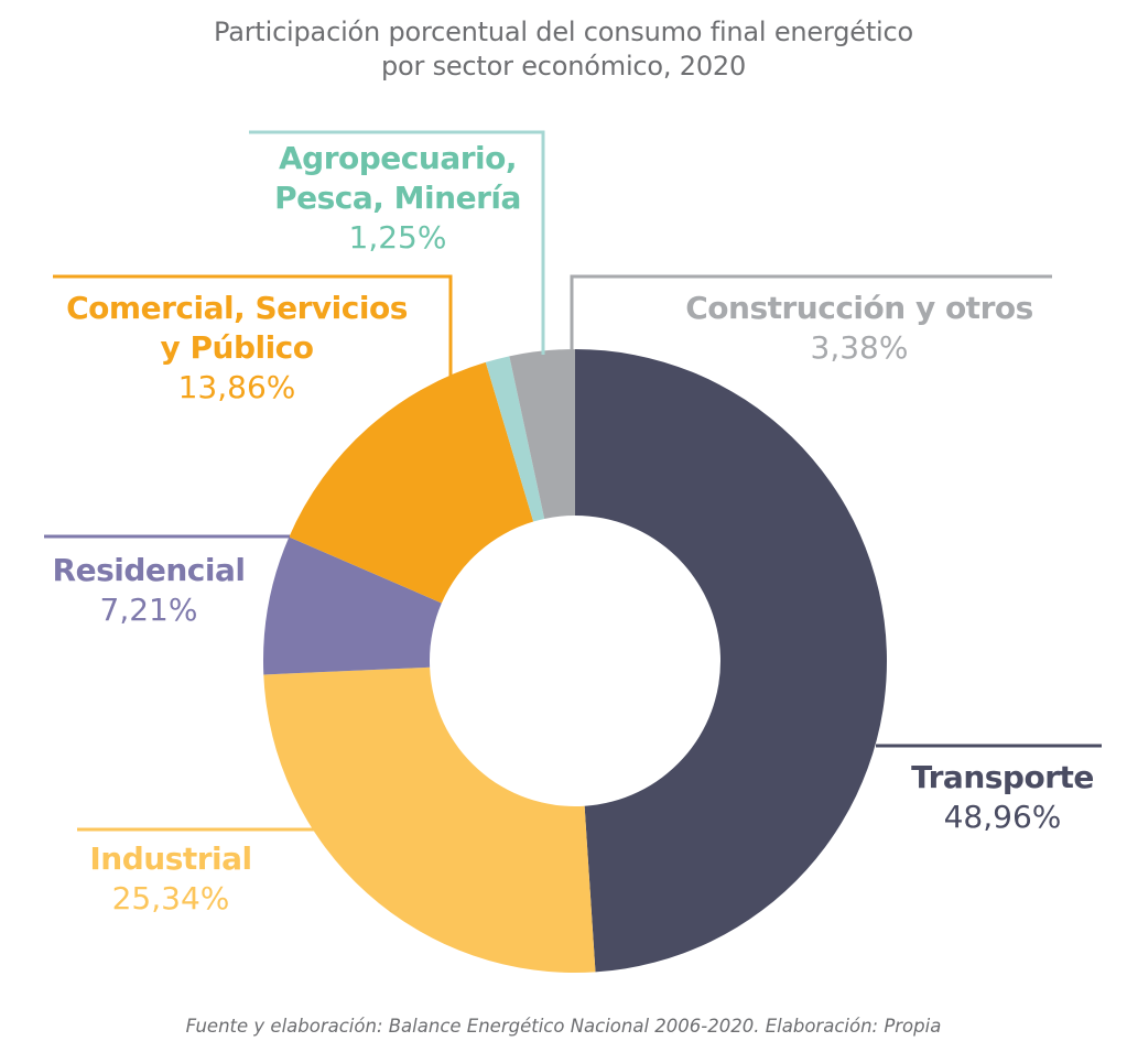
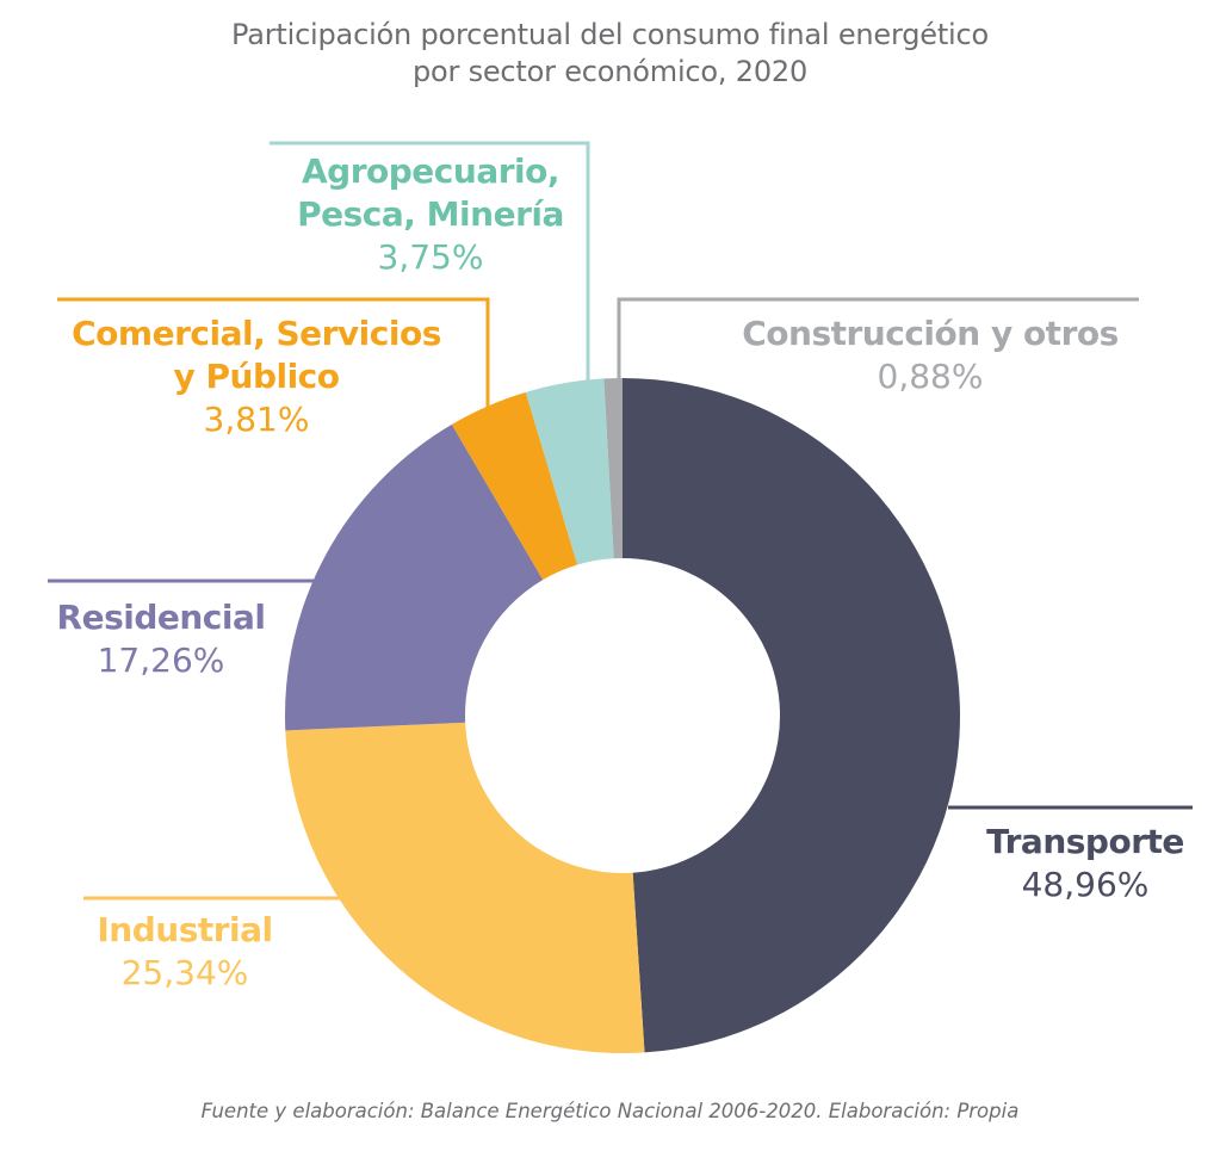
Residencial: 7,21% -> 17,26%
Comercial, Servicios y Público: 13,86% -> 3,81%
Agropecuario, Pesca, Minería: 1,25% -> 3,75%
Construcción y otros: 3,38% -> 0,88%
